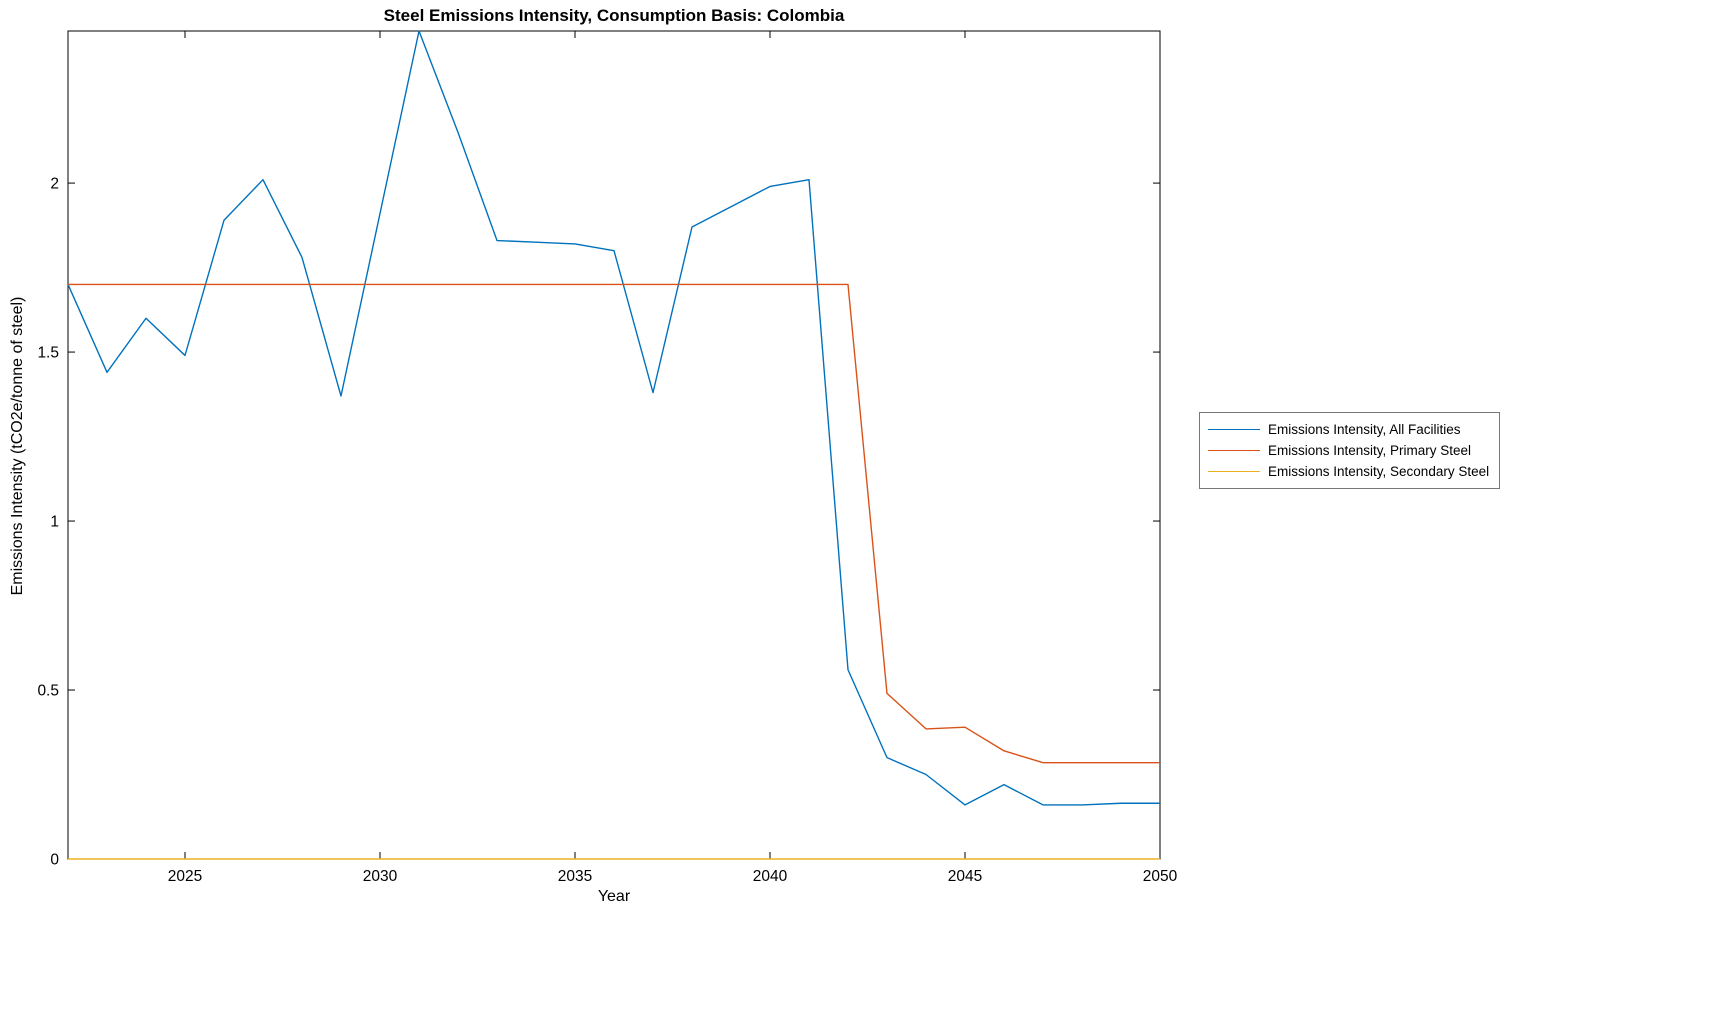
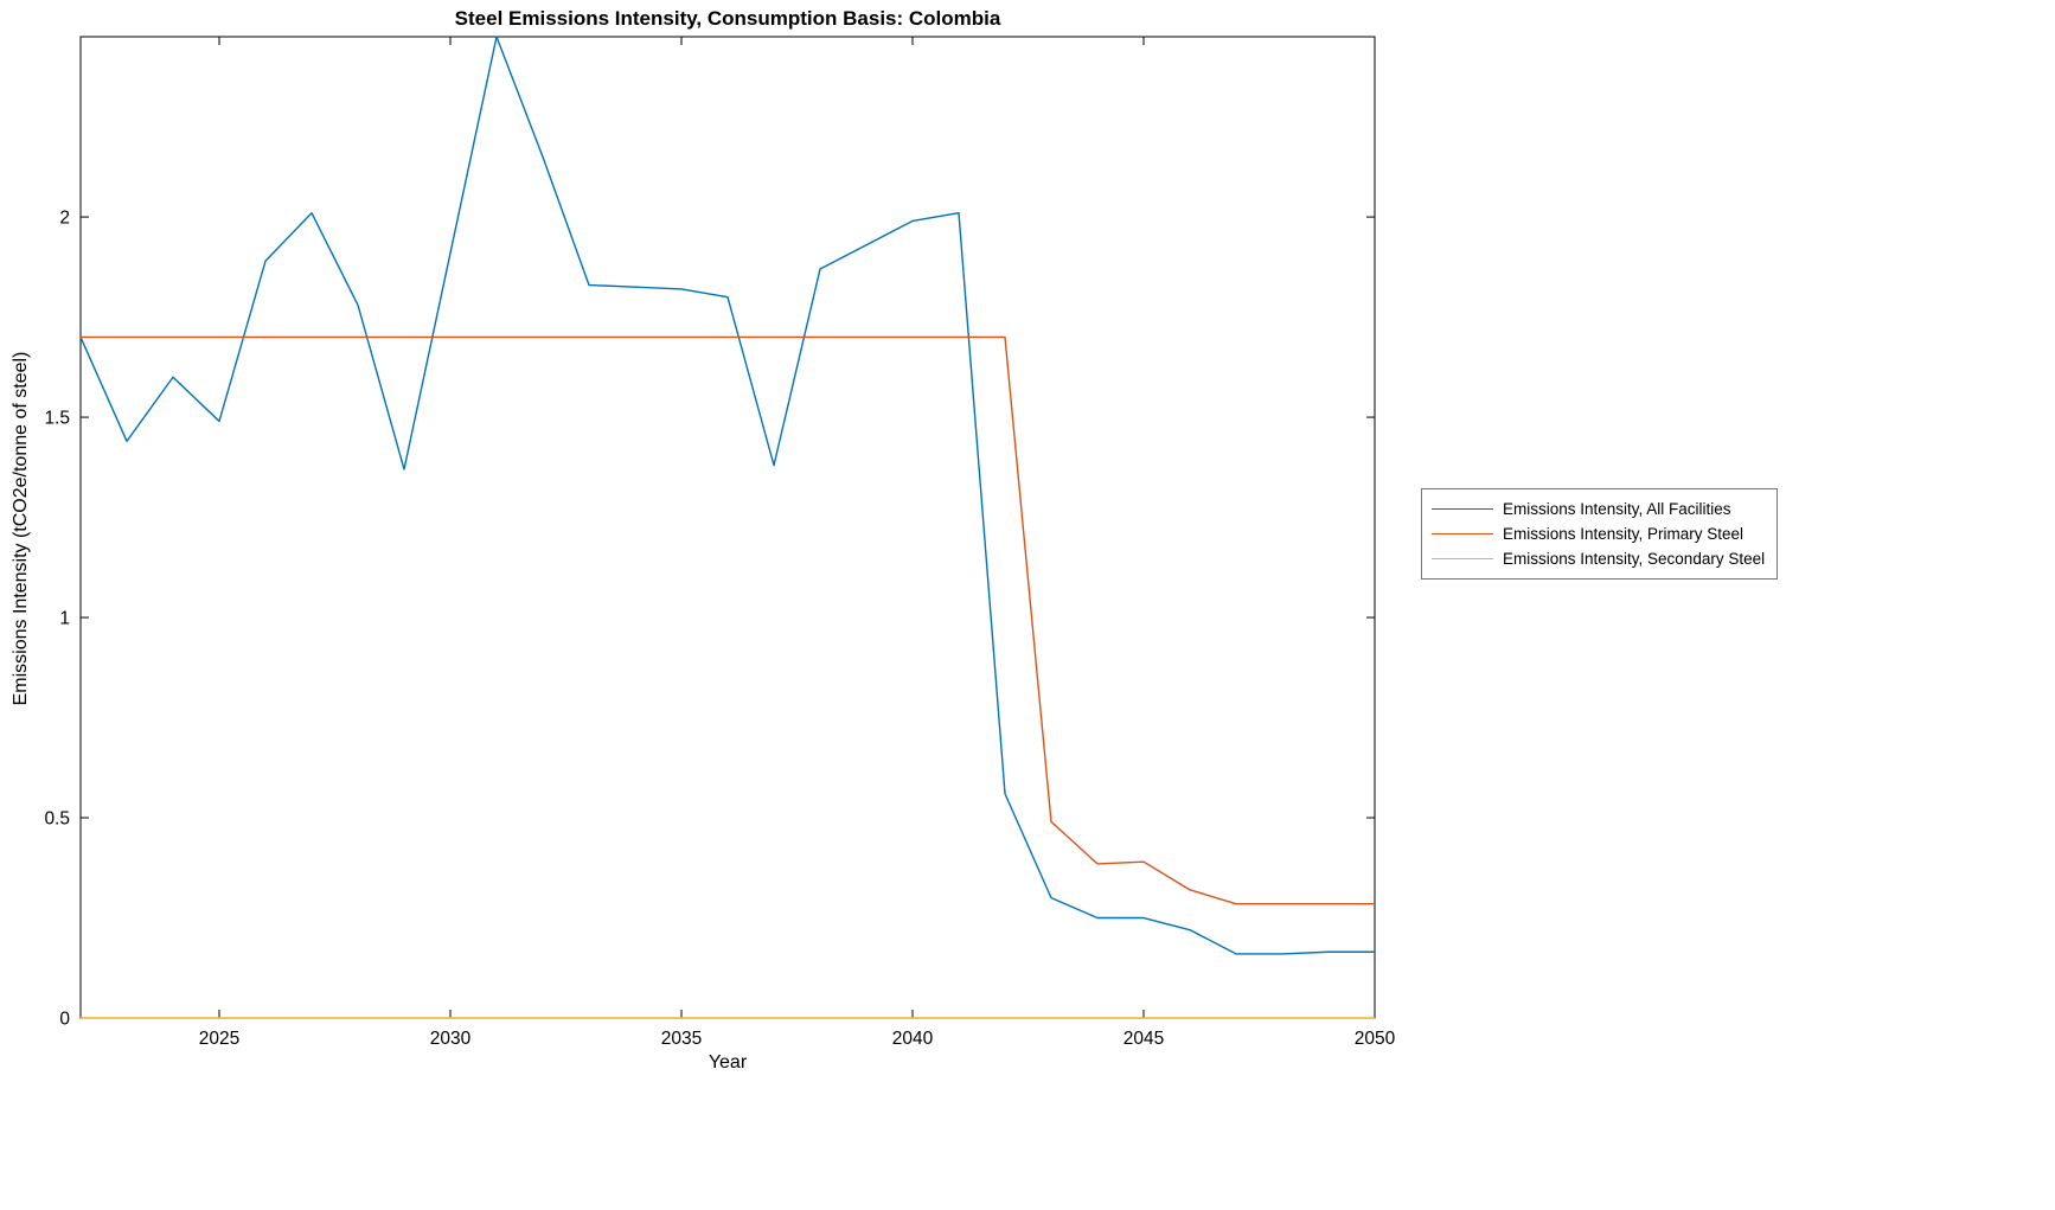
Emissions Intensity, All Facilities/2045: 0.16 -> 0.25
